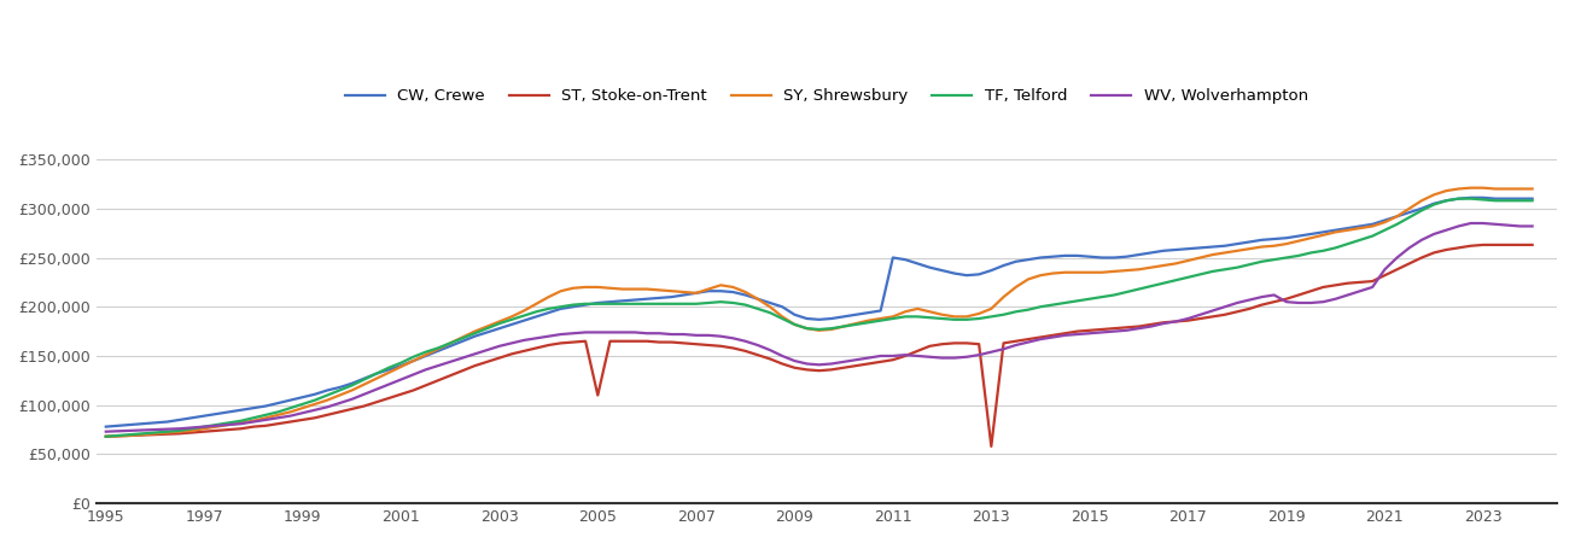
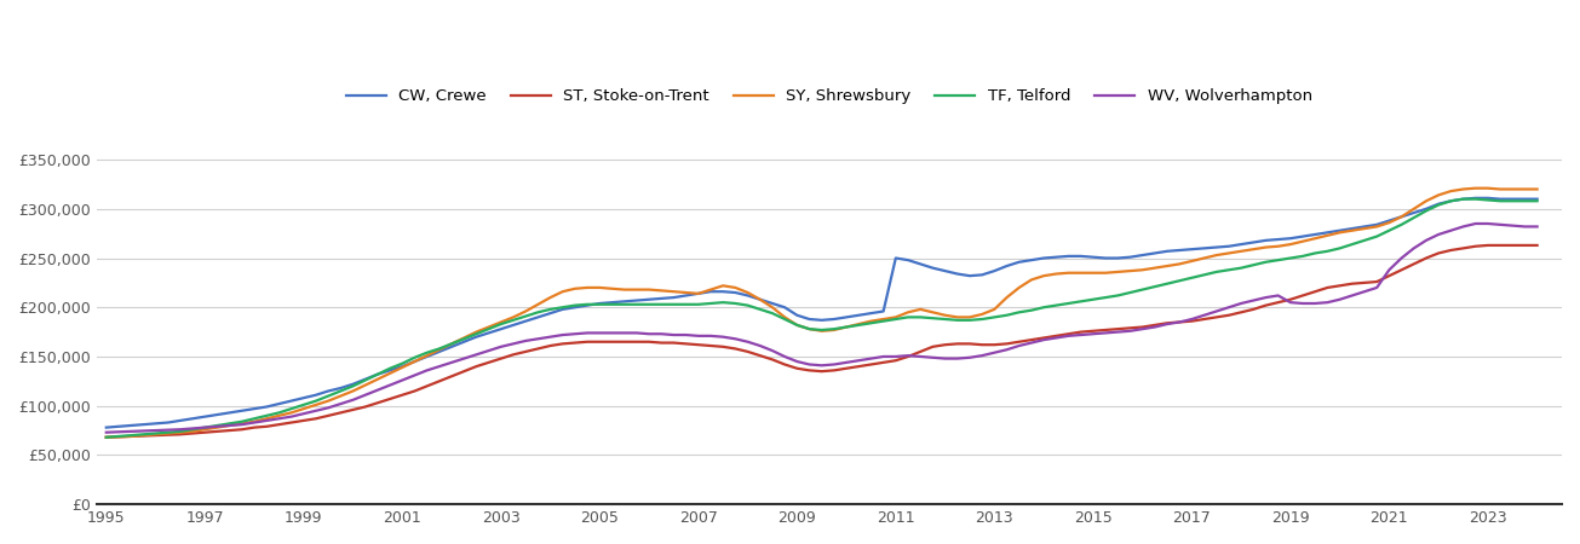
ST, Stoke-on-Trent/2005: £110,000 -> £165,000
ST, Stoke-on-Trent/2013: £58,000 -> £162,000
